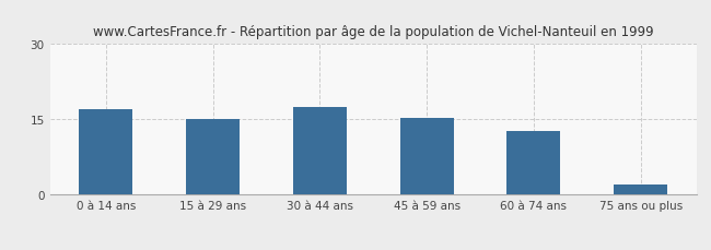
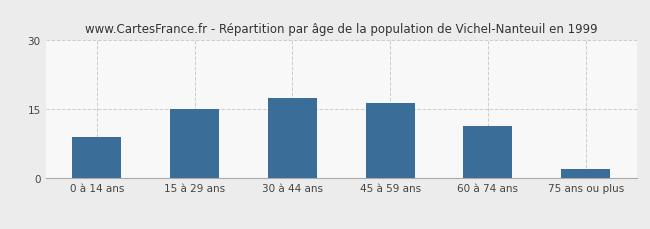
0 à 14 ans: 17.0 -> 9.0
45 à 59 ans: 15.3 -> 16.5
60 à 74 ans: 12.7 -> 11.5
